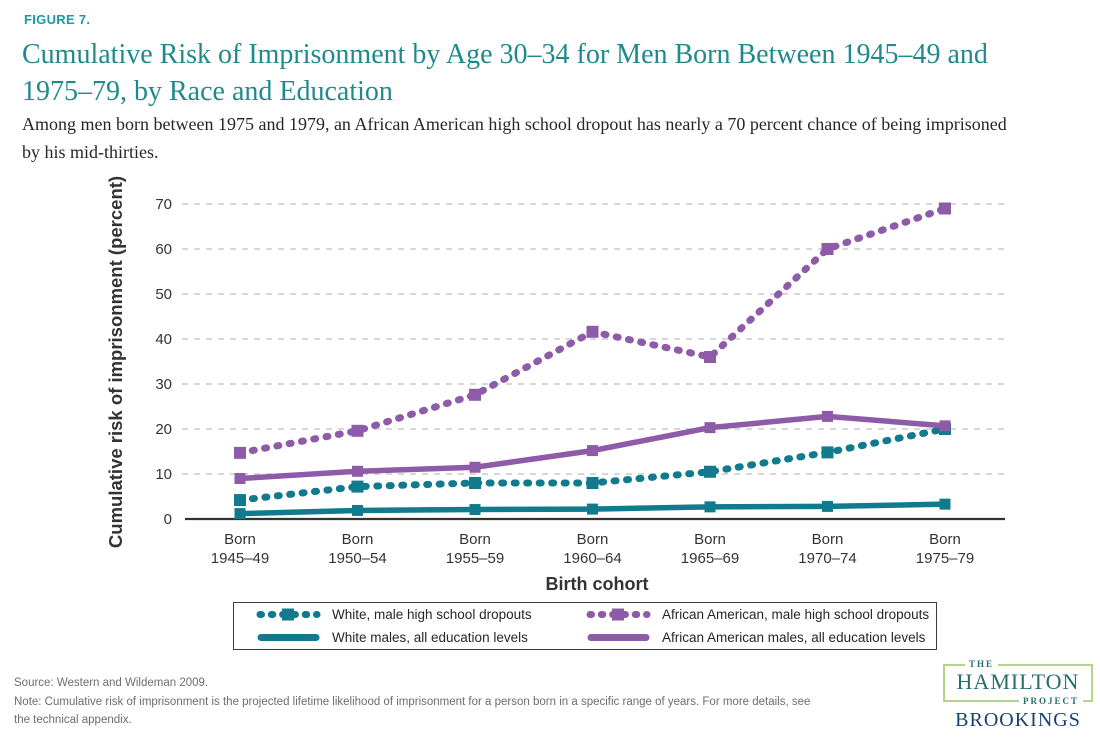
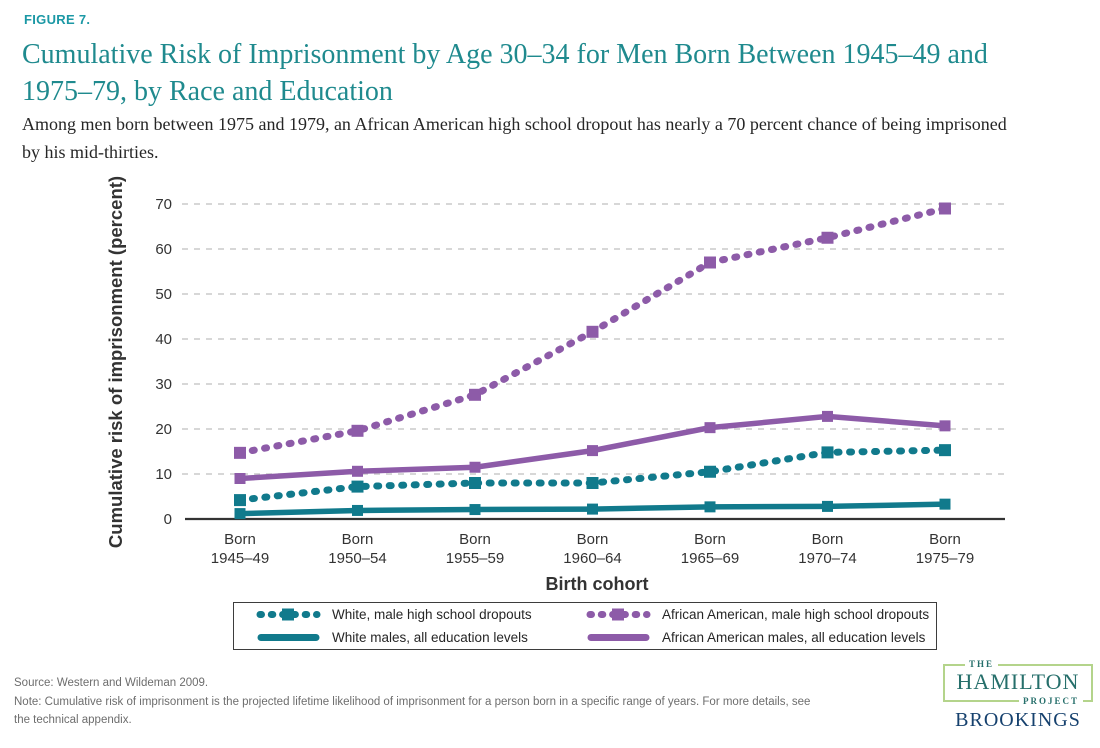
African American, male high school dropouts/1965–69: 36 -> 57
African American, male high school dropouts/1970–74: 60 -> 62
White, male high school dropouts/1975–79: 20 -> 15
